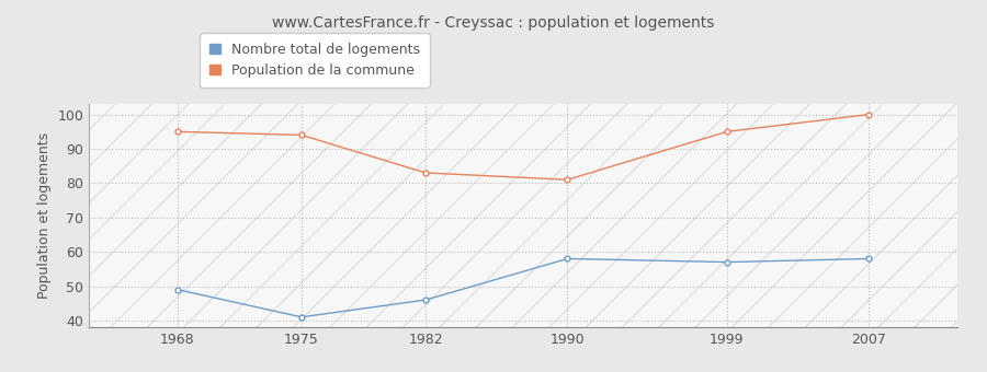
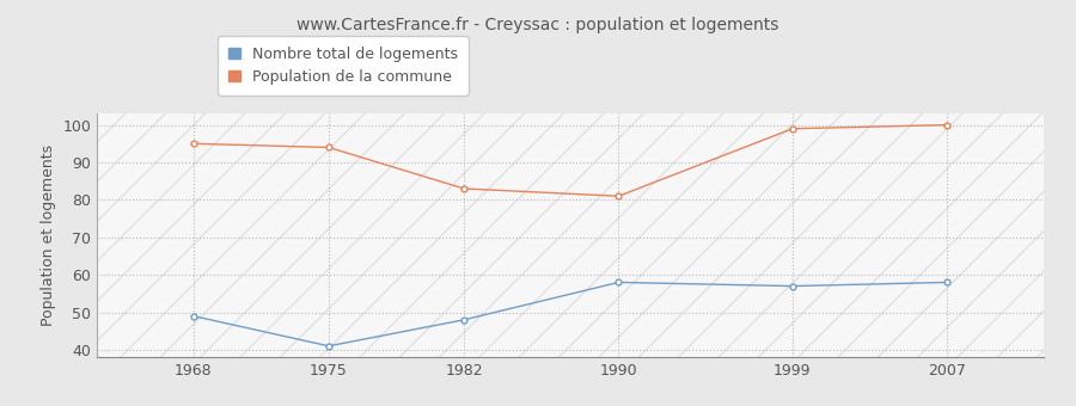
Nombre total de logements/1982: 46 -> 48
Population de la commune/1999: 95 -> 99
